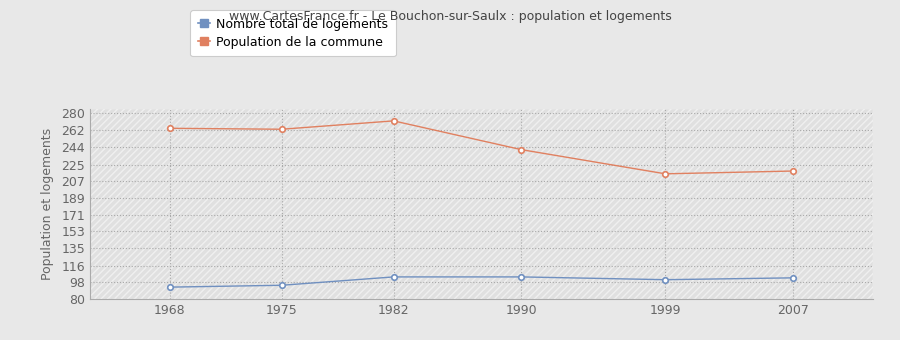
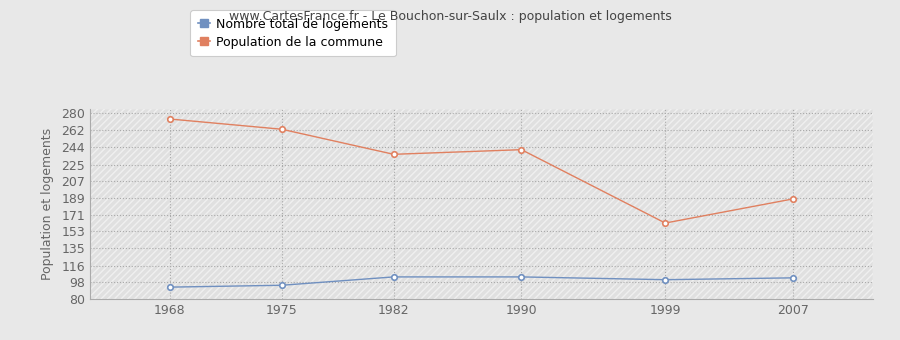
Population de la commune/1968: 264 -> 274
Population de la commune/1982: 272 -> 236
Population de la commune/1999: 215 -> 162
Population de la commune/2007: 218 -> 188
